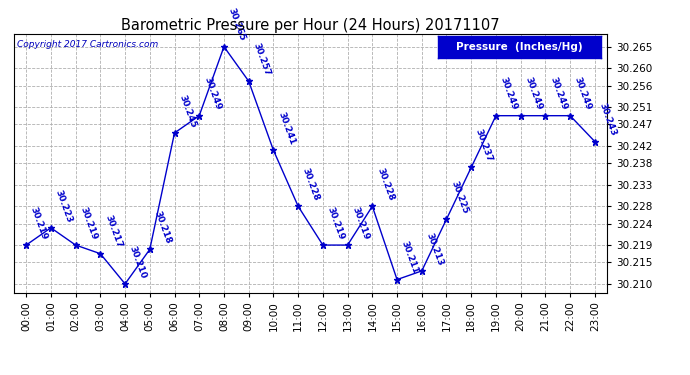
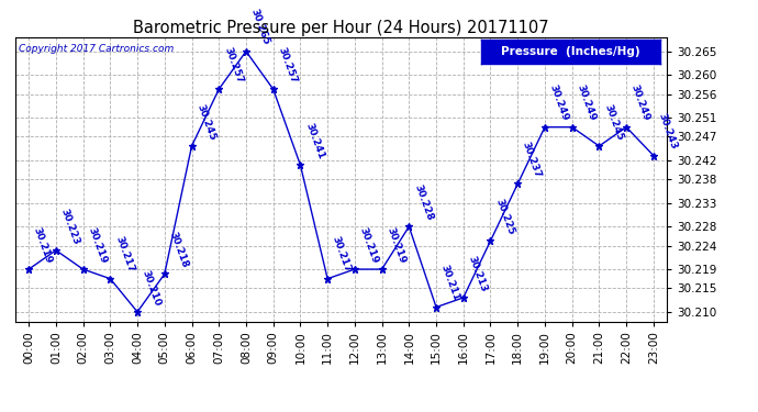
07:00: 30.249 -> 30.257
11:00: 30.228 -> 30.217
21:00: 30.249 -> 30.245
